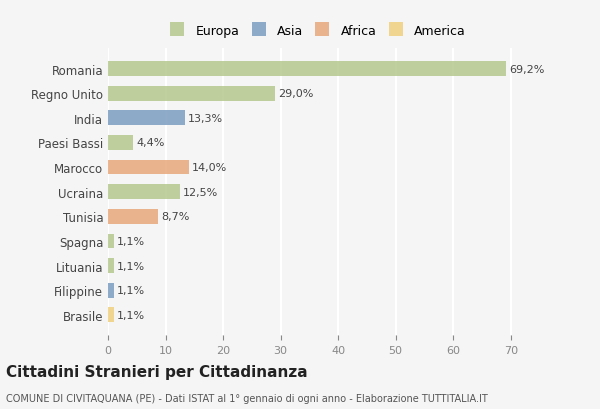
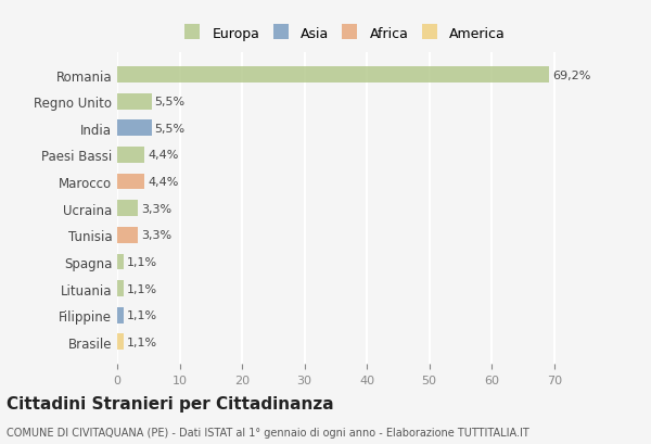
Regno Unito: 29,0% -> 5,5%
India: 13,3% -> 5,5%
Marocco: 14,0% -> 4,4%
Ucraina: 12,5% -> 3,3%
Tunisia: 8,7% -> 3,3%
